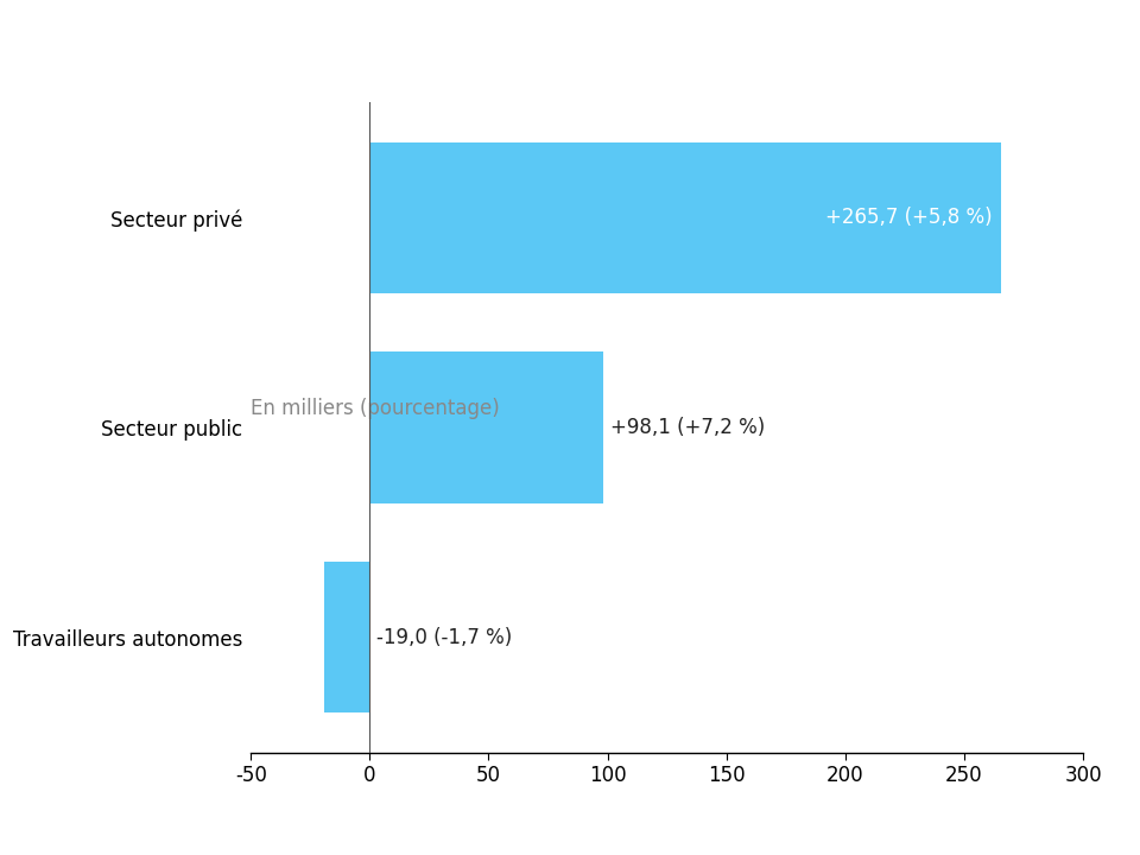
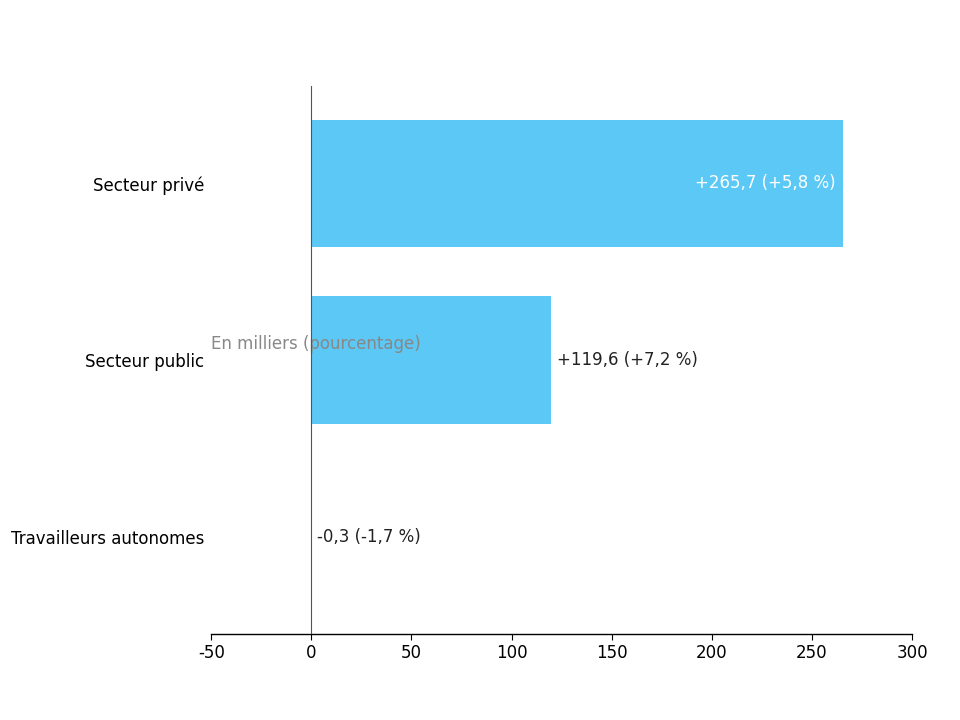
Secteur public: +98,1 -> +119,6
Travailleurs autonomes: -19,0 -> -0,3
